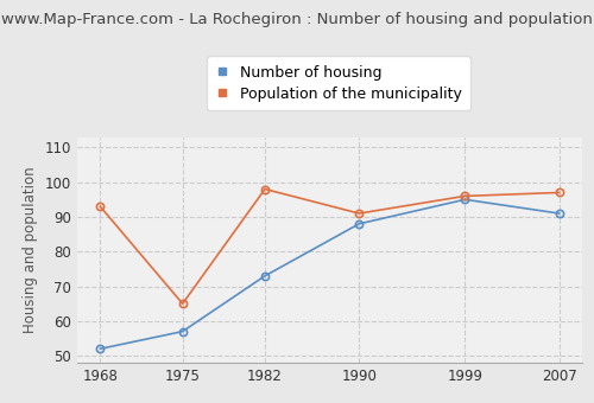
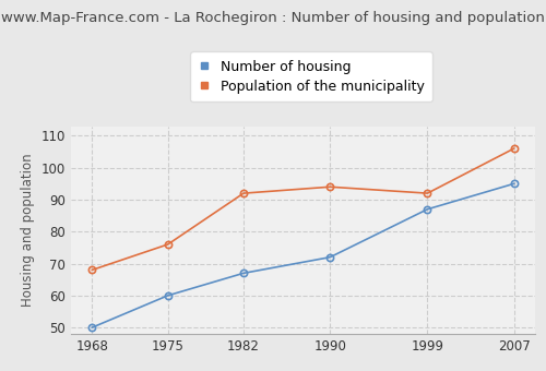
Number of housing/1968: 52 -> 50
Population of the municipality/1968: 93 -> 68
Number of housing/1975: 57 -> 60
Population of the municipality/1975: 65 -> 76
Number of housing/1982: 73 -> 67
Population of the municipality/1982: 98 -> 92
Number of housing/1990: 88 -> 72
Population of the municipality/1990: 91 -> 94
Number of housing/1999: 95 -> 87
Population of the municipality/1999: 96 -> 92
Number of housing/2007: 91 -> 95
Population of the municipality/2007: 97 -> 106
